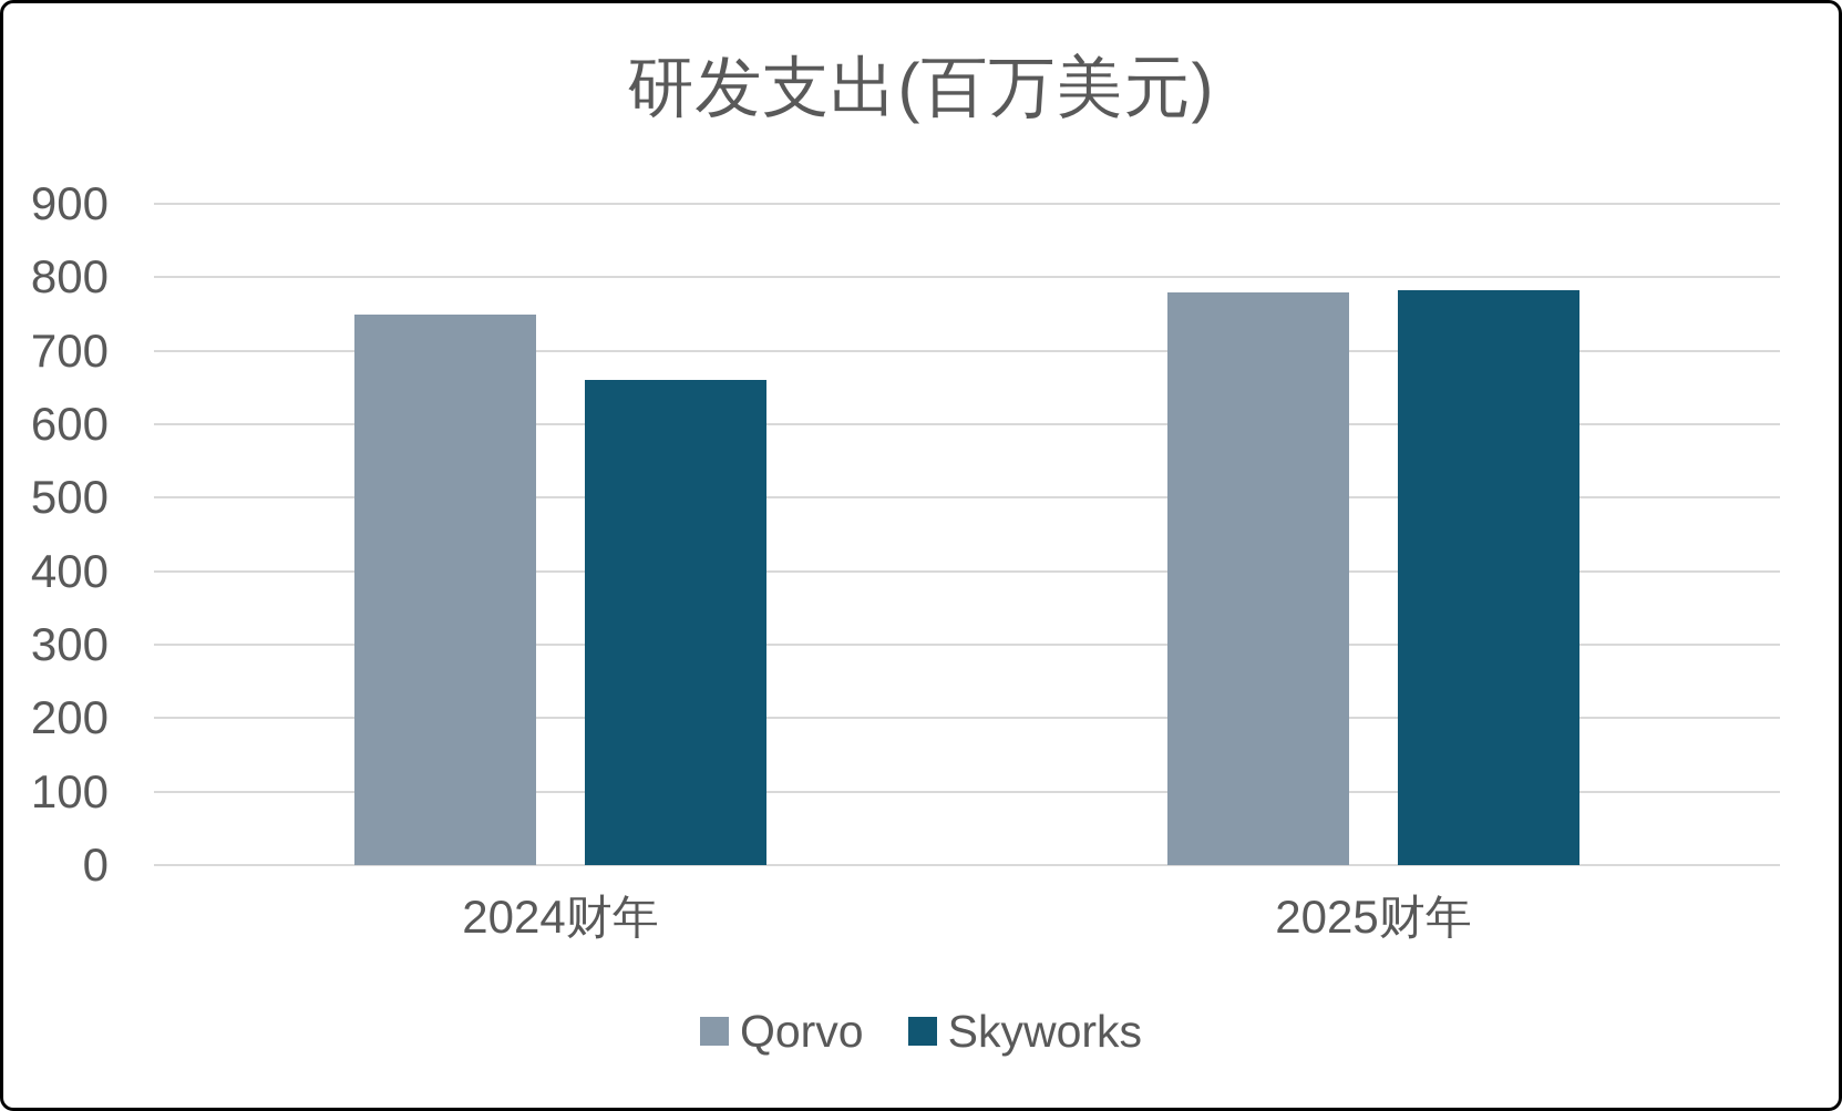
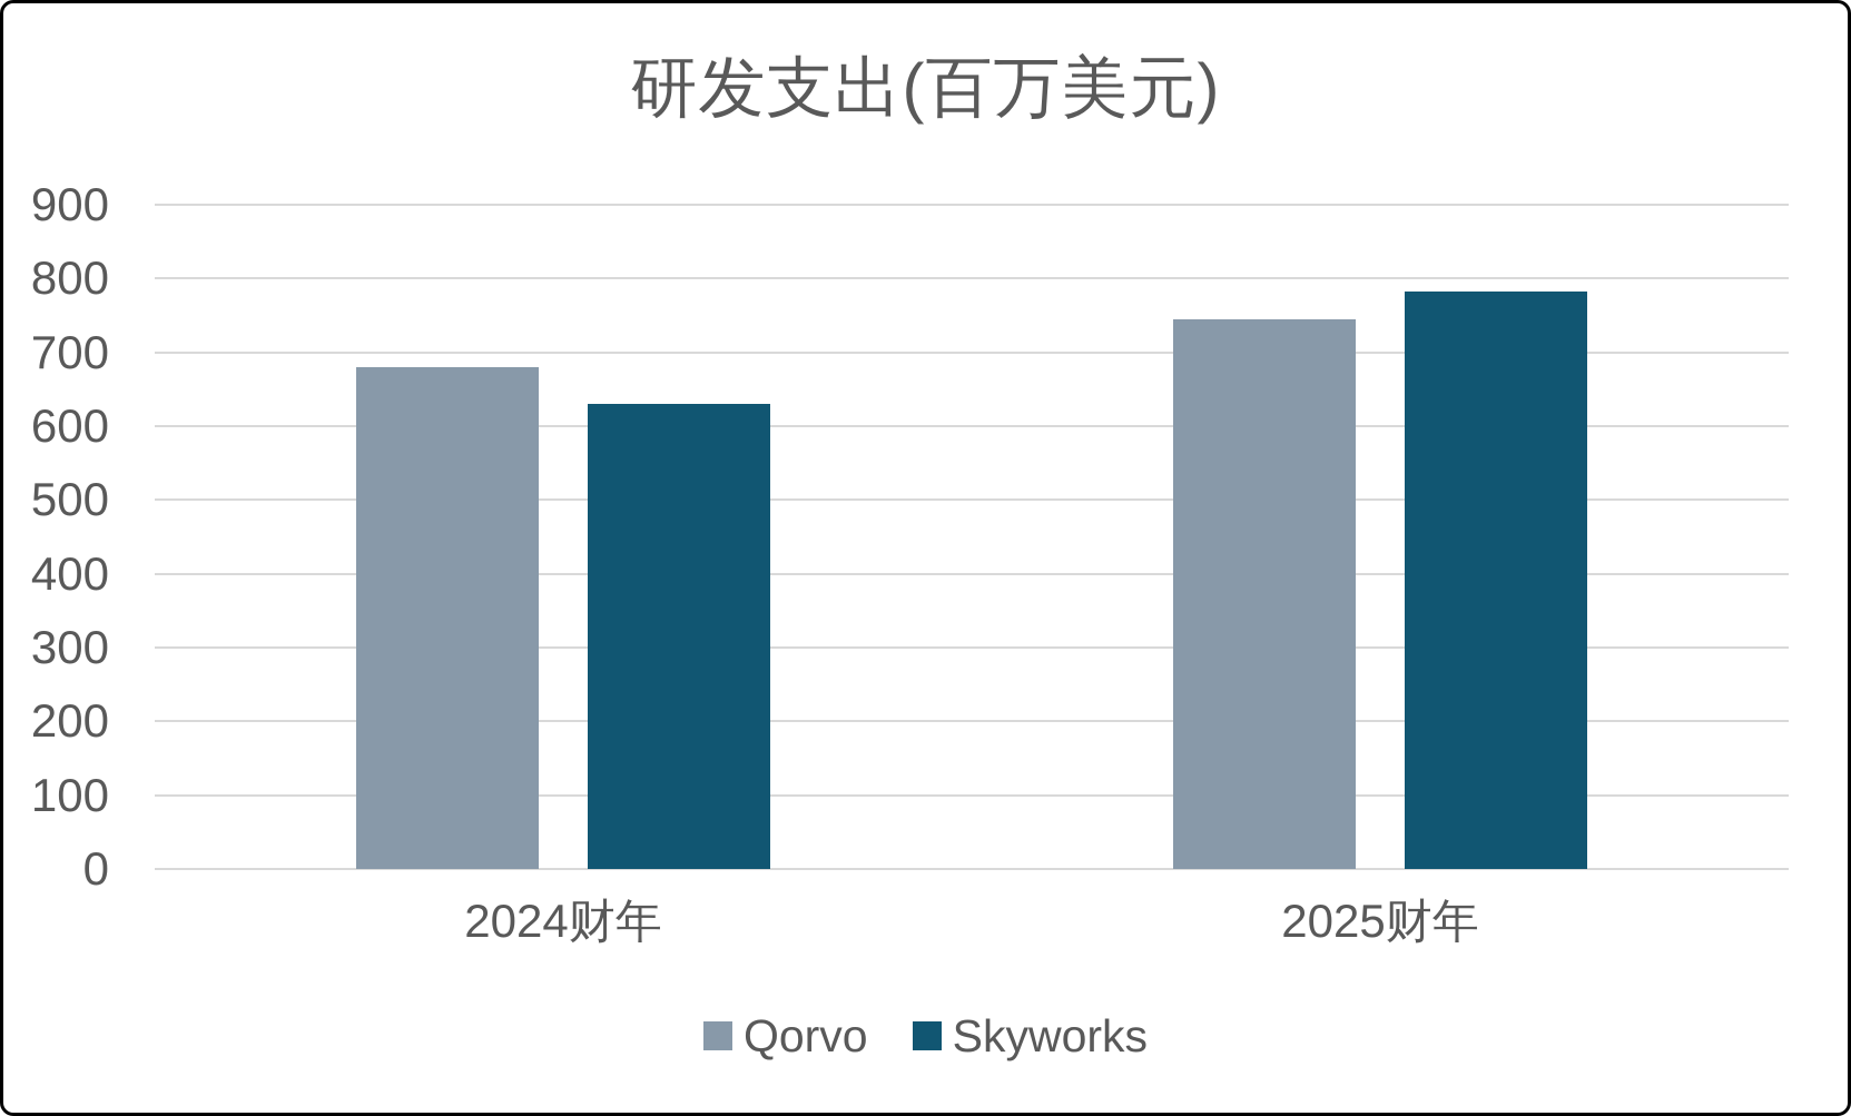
Qorvo/2024财年: 750 -> 680
Skyworks/2024财年: 660 -> 630
Qorvo/2025财年: 780 -> 740
